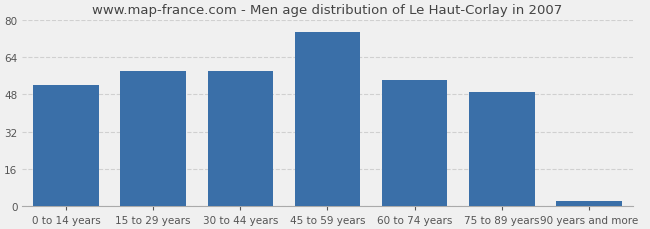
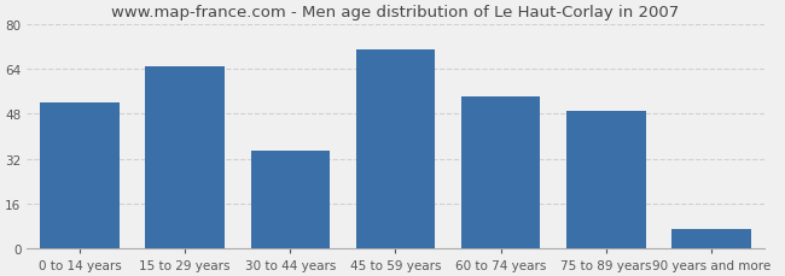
15 to 29 years: 58 -> 65
30 to 44 years: 58 -> 35
45 to 59 years: 75 -> 71
90 years and more: 2 -> 7
